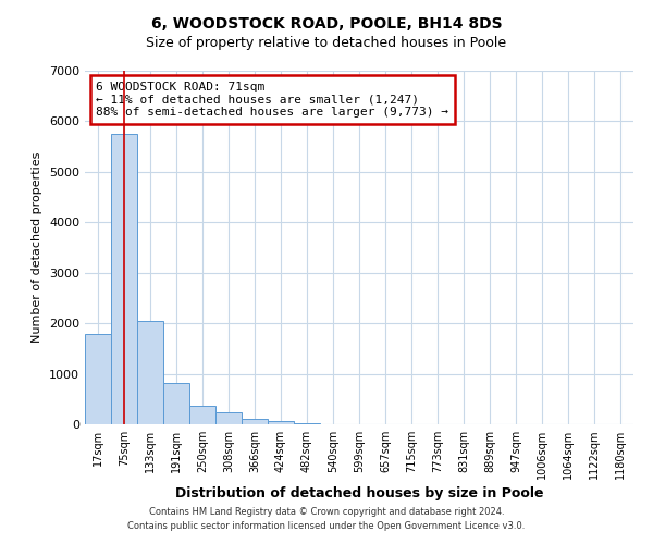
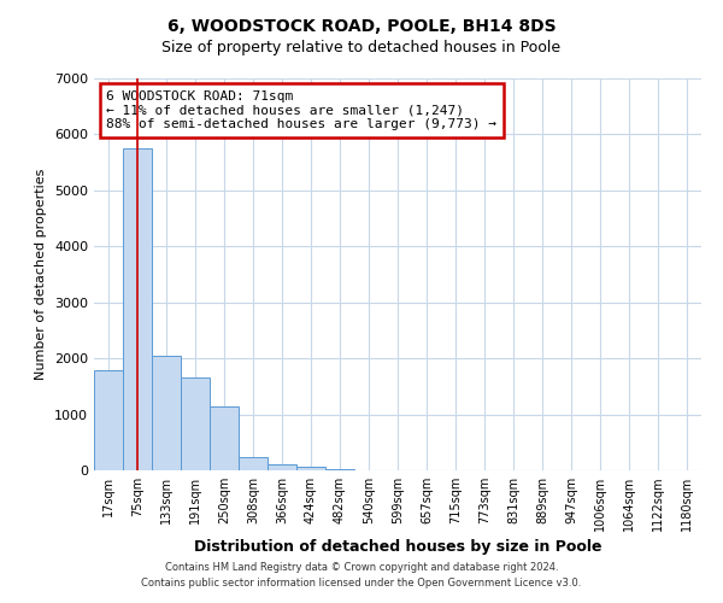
191sqm: 820 -> 1650
250sqm: 370 -> 1150
